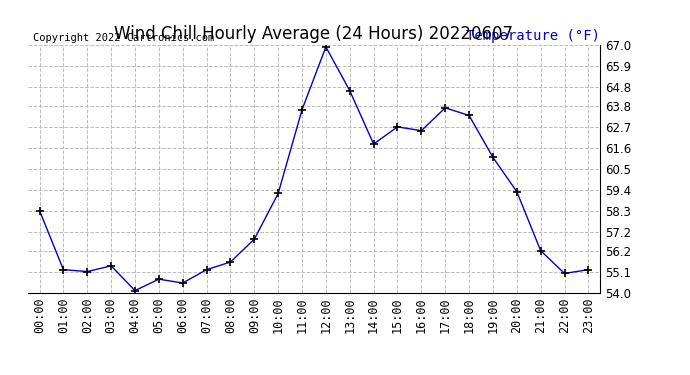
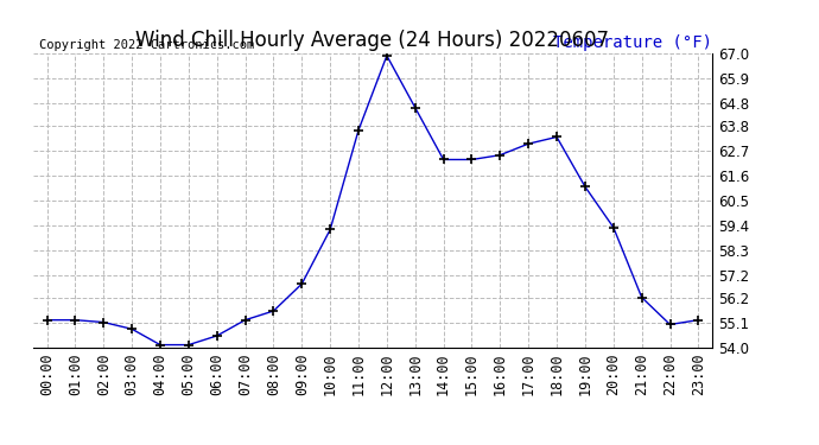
00:00: 58.3 -> 55.2
03:00: 55.4 -> 54.8
05:00: 54.7 -> 54.1
14:00: 61.8 -> 62.3
15:00: 62.7 -> 62.3
17:00: 63.7 -> 63.0
